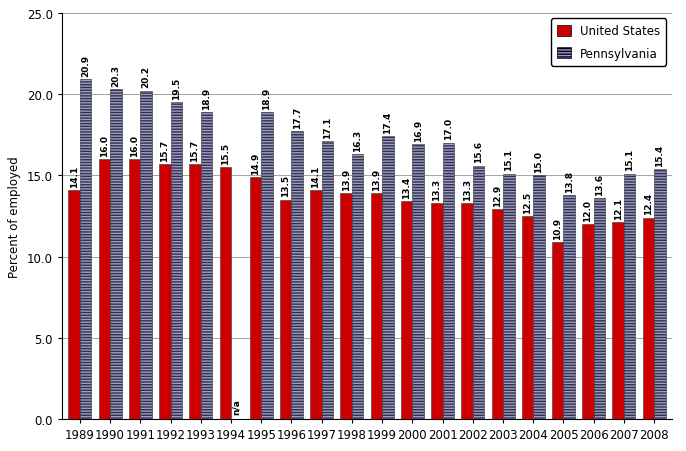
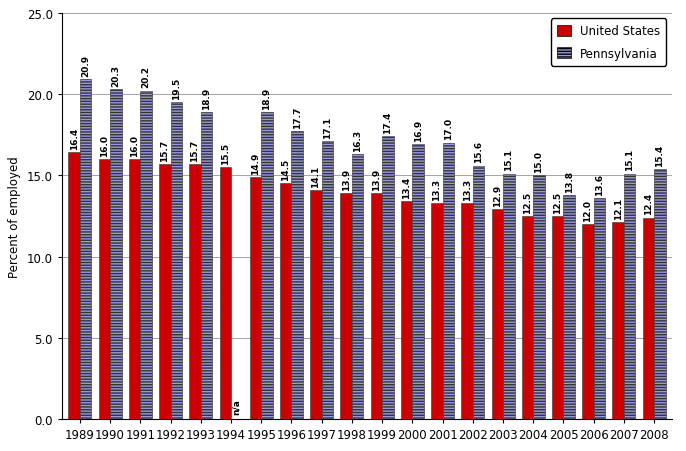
United States/1989: 14.1 -> 16.4
United States/1996: 13.5 -> 14.5
United States/2005: 10.9 -> 12.5
